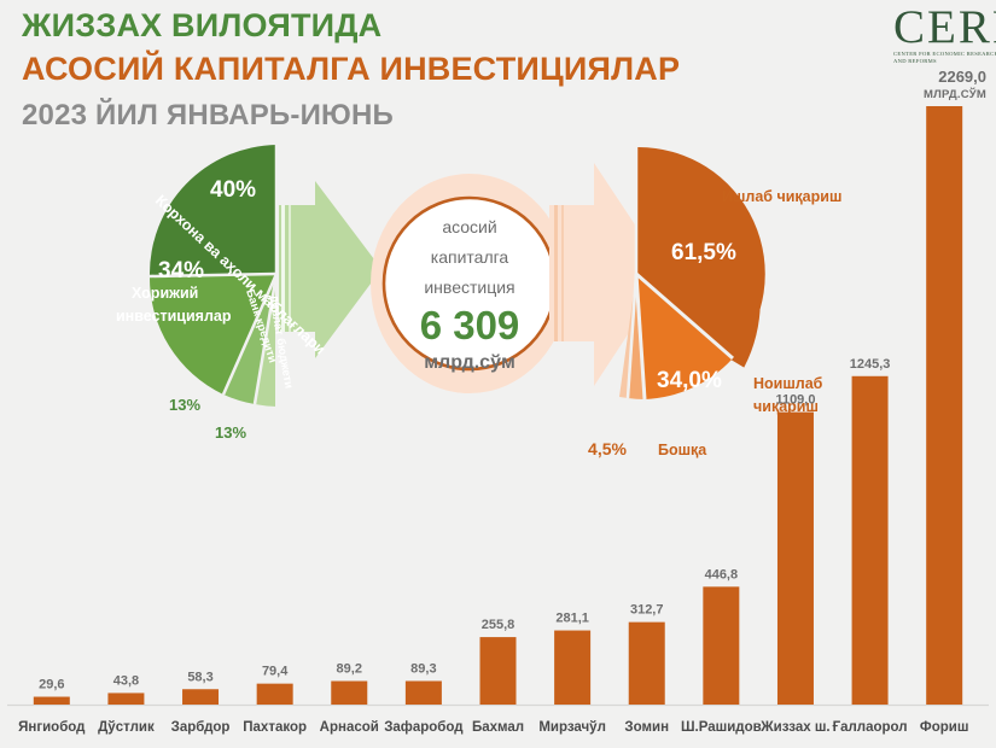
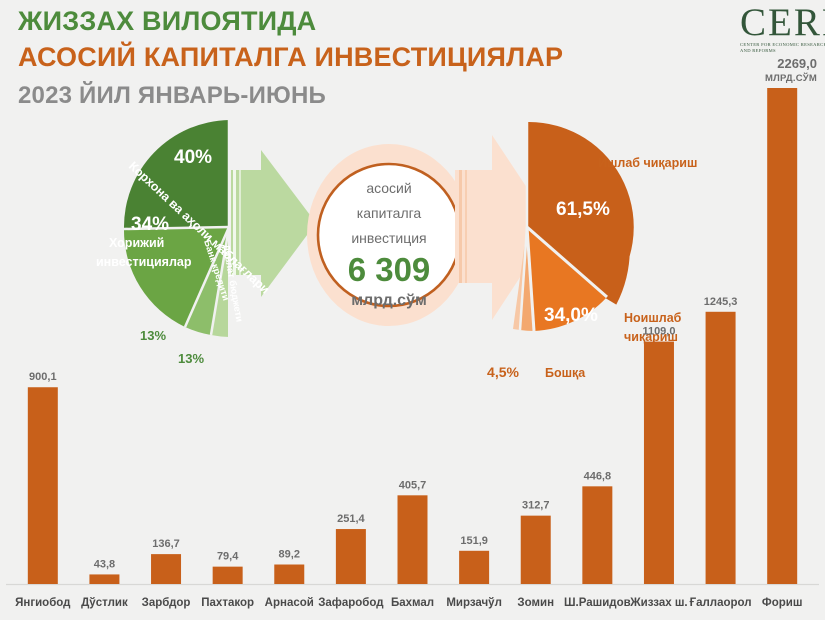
Янгиобод: 29,6 -> 900,1
Зарбдор: 58,3 -> 136,7
Зафаробод: 89,3 -> 251,4
Бахмал: 255,8 -> 405,7
Мирзачўл: 281,1 -> 151,9
